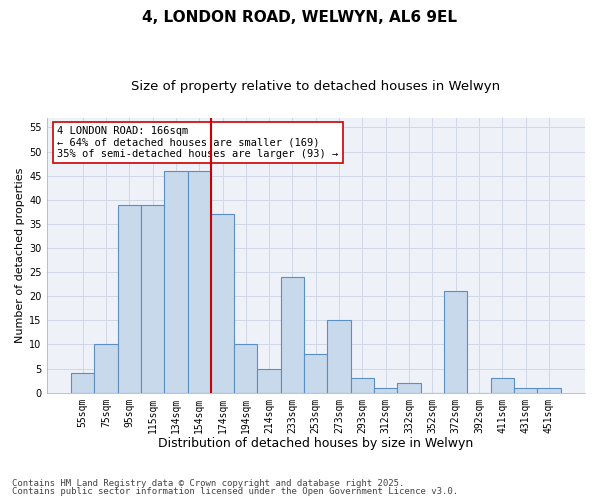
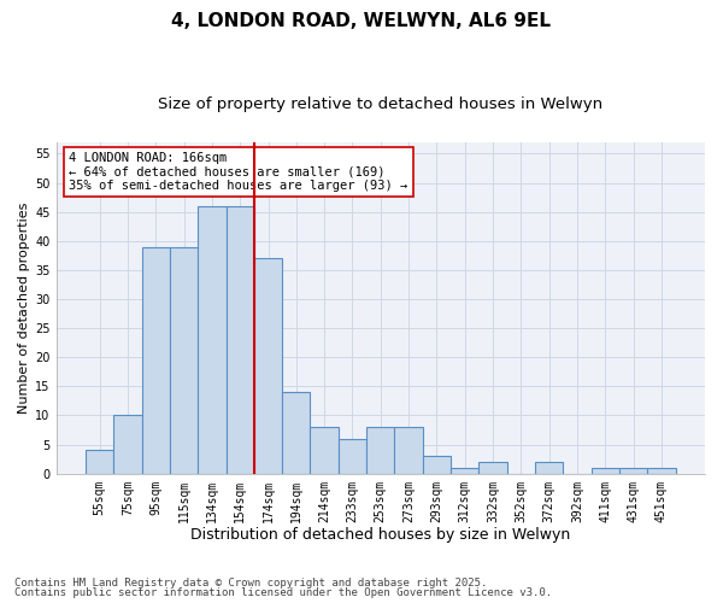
194sqm: 10 -> 14
214sqm: 5 -> 8
233sqm: 24 -> 6
273sqm: 15 -> 8
372sqm: 21 -> 2
411sqm: 3 -> 1
